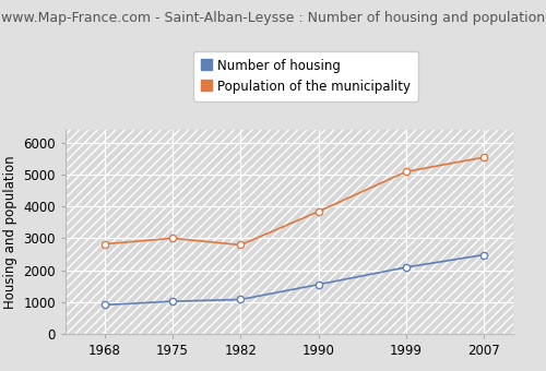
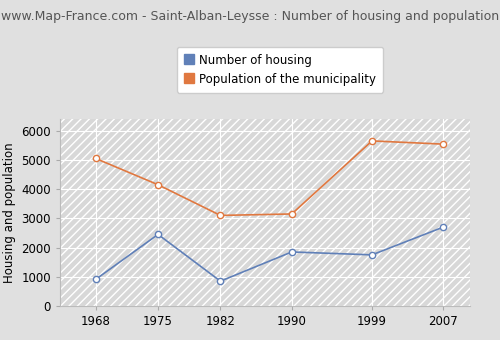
Population of the municipality/1968: 2820 -> 5050
Number of housing/1975: 1020 -> 2450
Population of the municipality/1975: 3000 -> 4150
Number of housing/1982: 1080 -> 850
Population of the municipality/1982: 2790 -> 3100
Number of housing/1990: 1550 -> 1850
Population of the municipality/1990: 3840 -> 3150
Number of housing/1999: 2090 -> 1750
Population of the municipality/1999: 5090 -> 5650
Number of housing/2007: 2480 -> 2700
